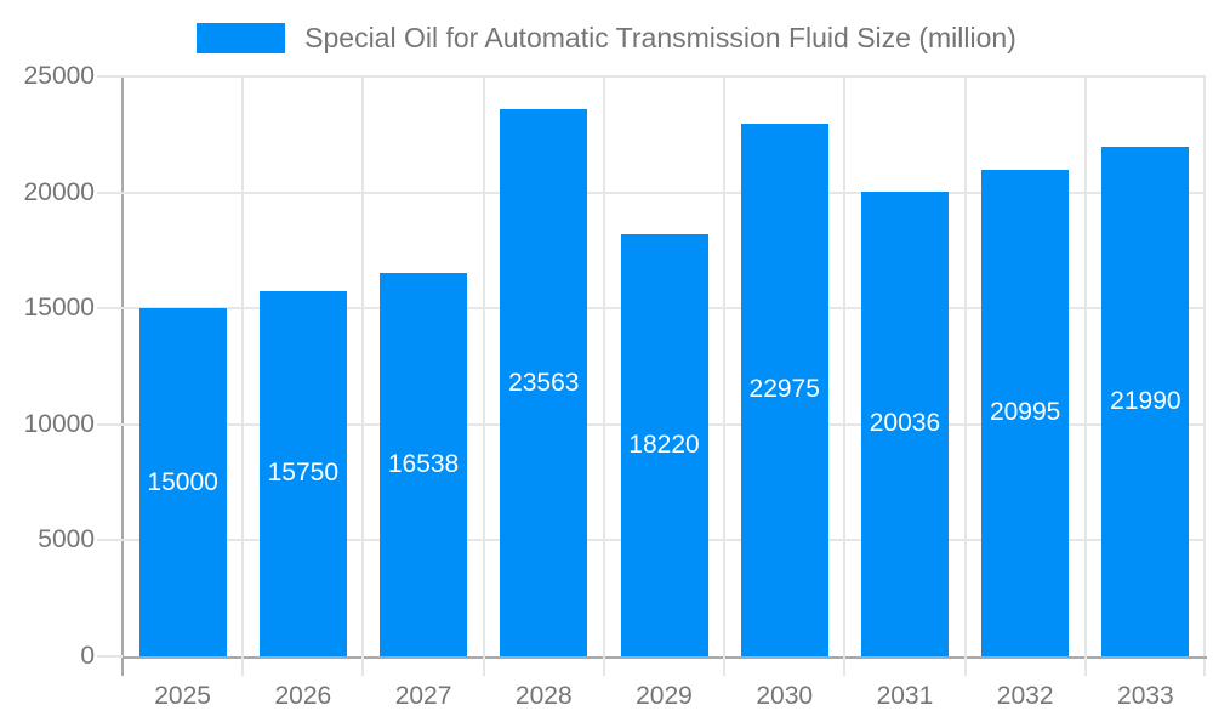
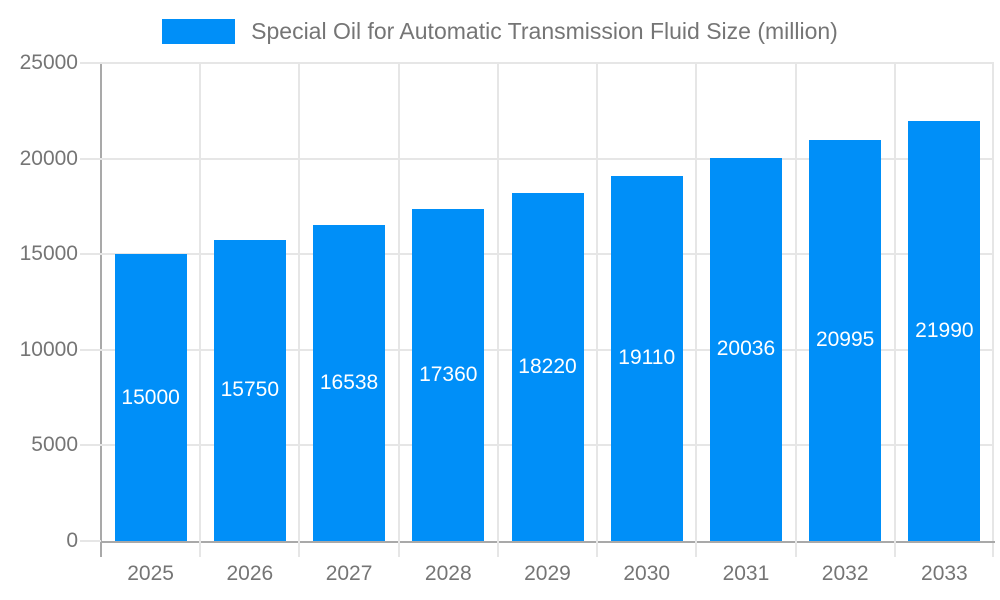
2028: 23563 -> 17360
2030: 22975 -> 19110
